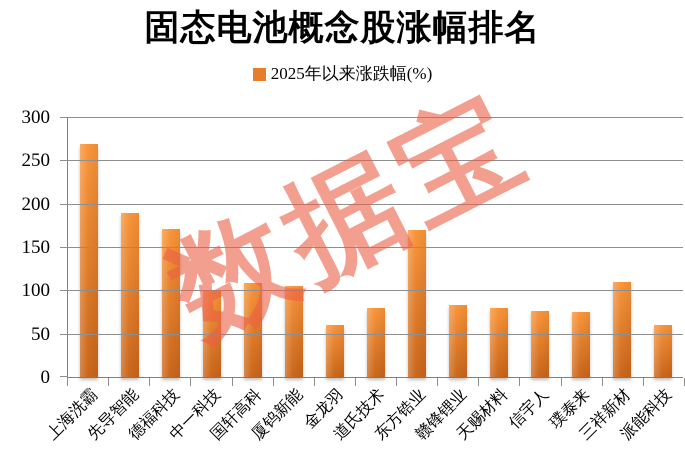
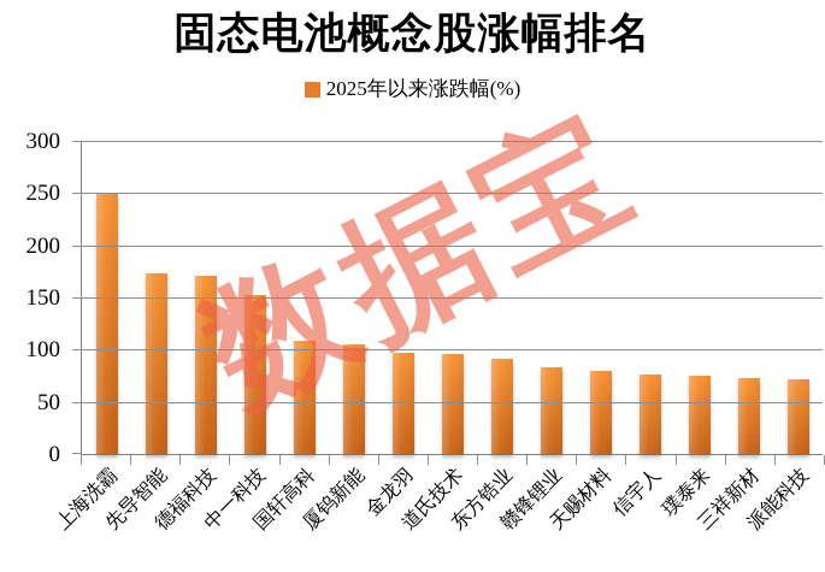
上海洗霸: 270 -> 250
先导智能: 190 -> 170
中一科技: 100 -> 150
金龙羽: 60 -> 100
道氏技术: 80 -> 100
东方锆业: 170 -> 90
三祥新材: 110 -> 70
派能科技: 60 -> 70
